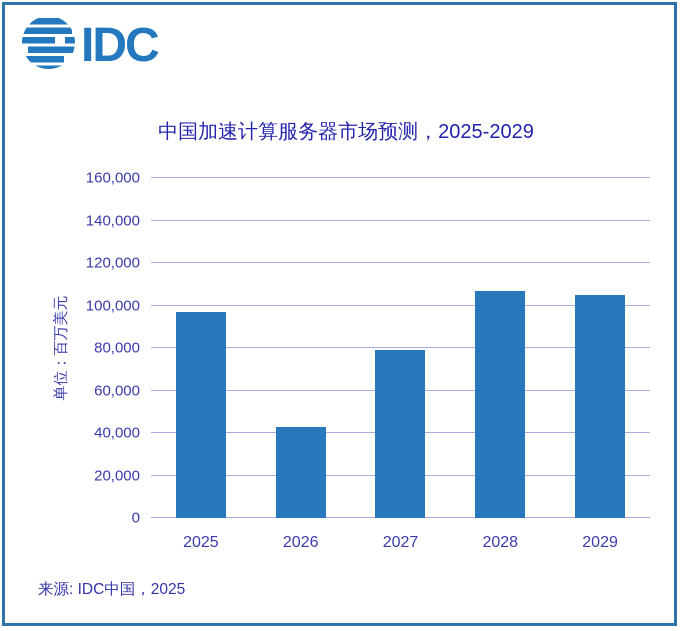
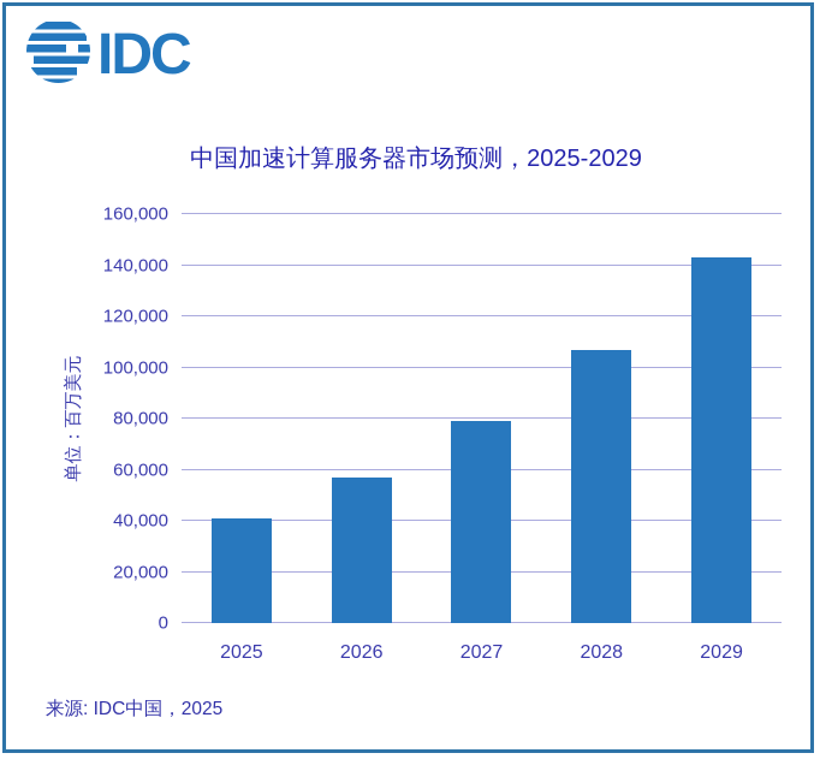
2025: 97000 -> 41000
2026: 43000 -> 57000
2029: 105000 -> 143000
